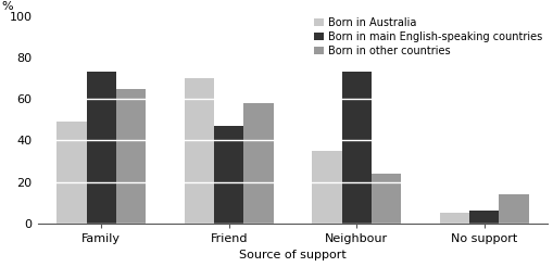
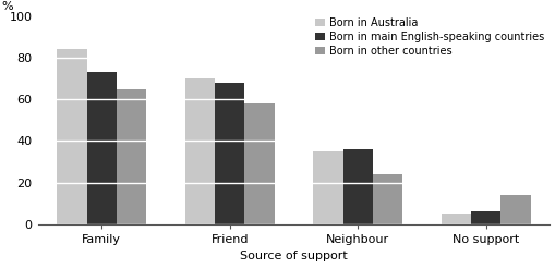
Born in Australia/Family: 49 -> 84
Born in main English-speaking countries/Friend: 47 -> 68
Born in main English-speaking countries/Neighbour: 73 -> 36
